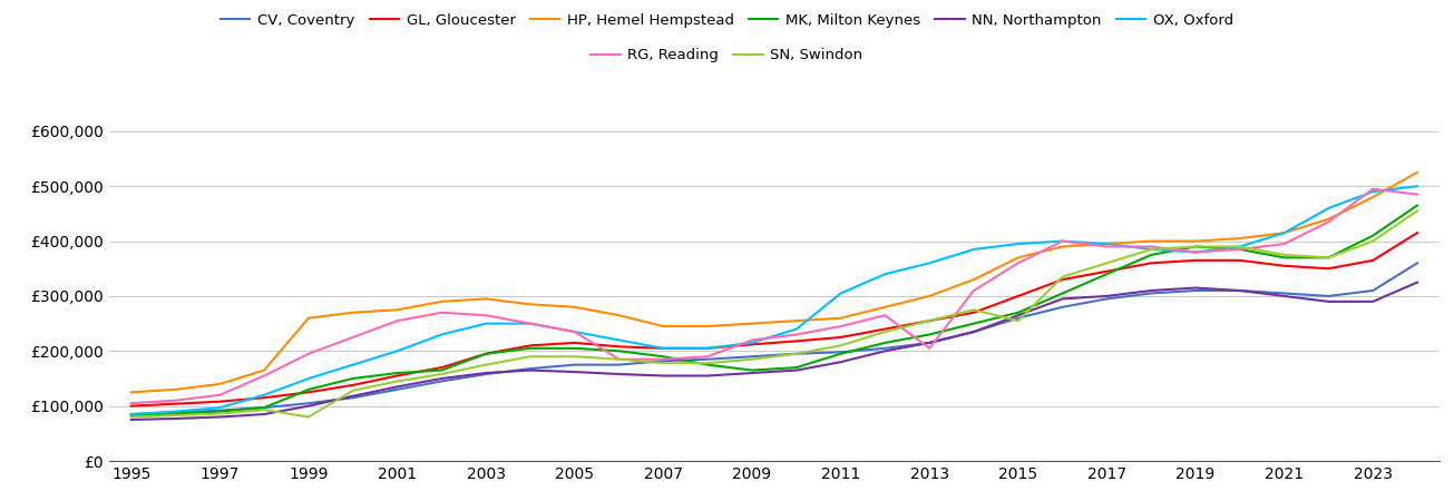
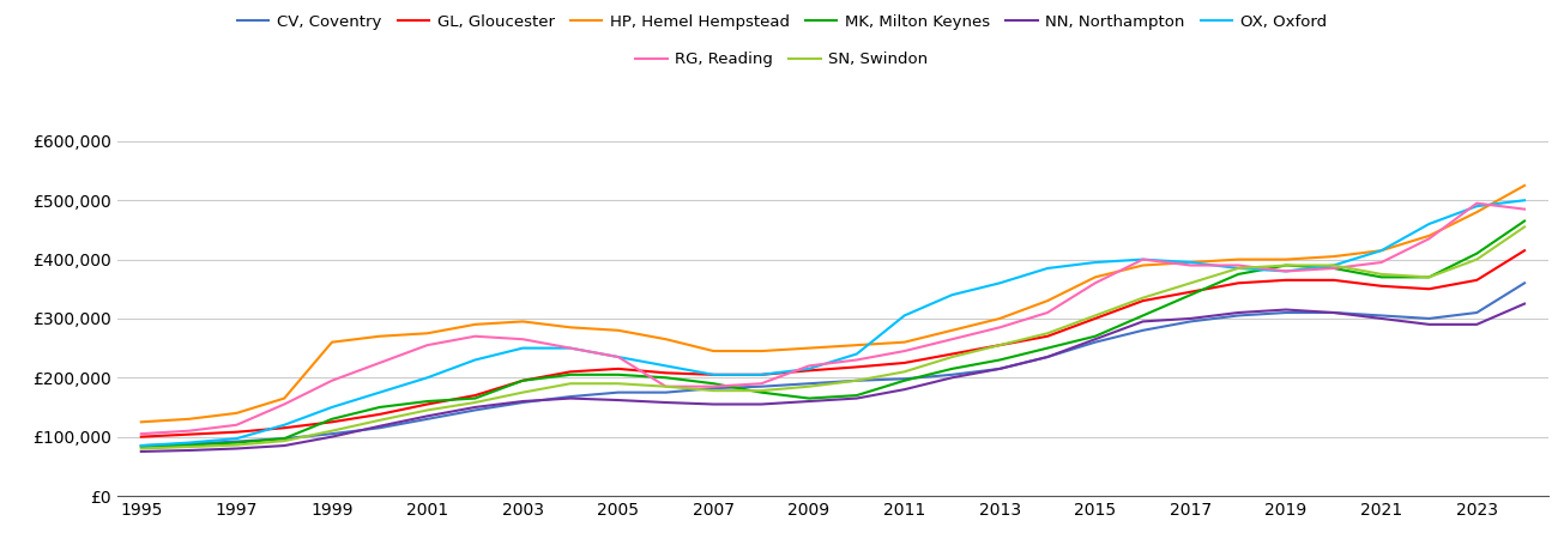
SN, Swindon/1999: £80,000 -> £110,000
RG, Reading/2013: £205,000 -> £285,000
SN, Swindon/2015: £255,000 -> £305,000
